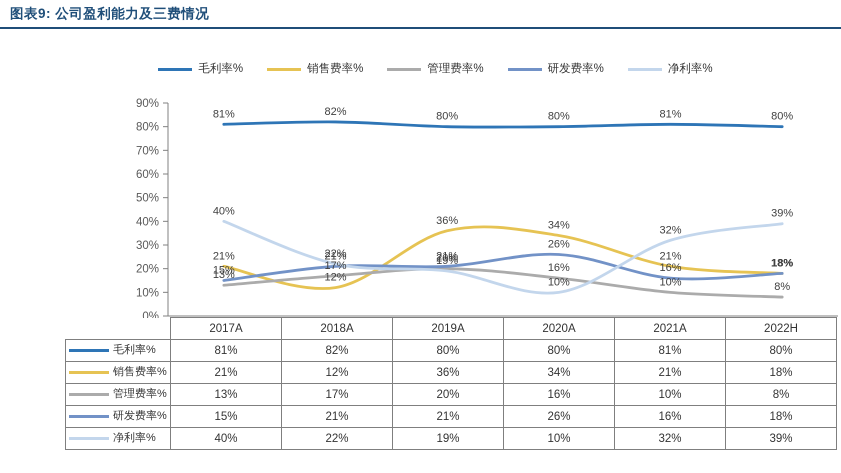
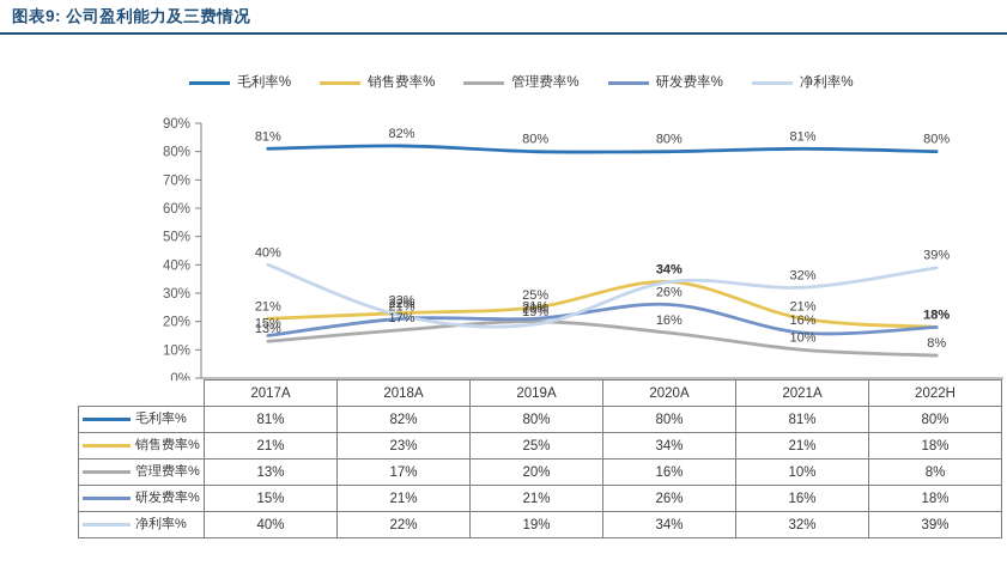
销售费率%/2018A: 12% -> 23%
销售费率%/2019A: 36% -> 25%
净利率%/2020A: 10% -> 34%
